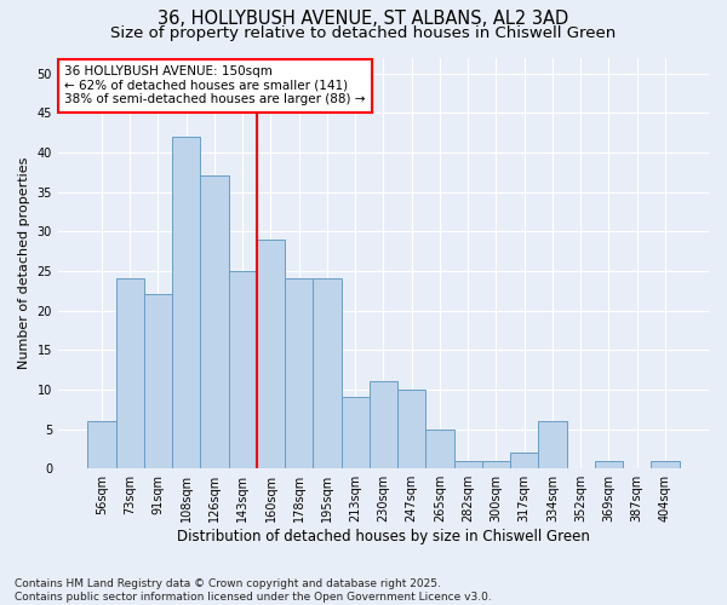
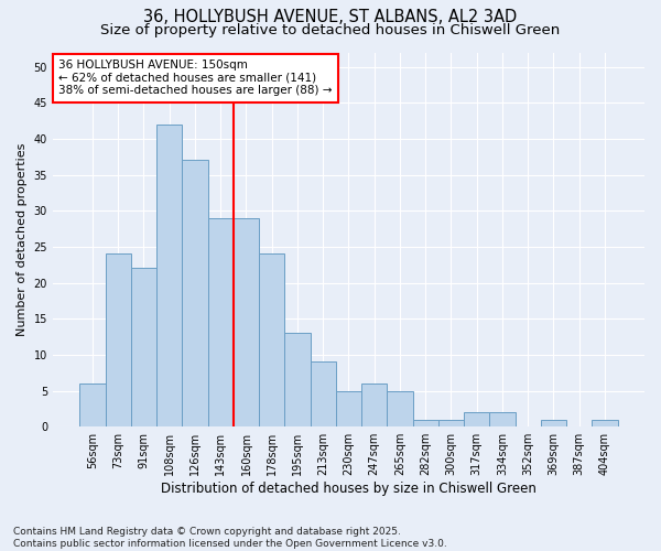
143sqm: 25 -> 29
195sqm: 24 -> 13
230sqm: 11 -> 5
247sqm: 10 -> 6
334sqm: 6 -> 2
